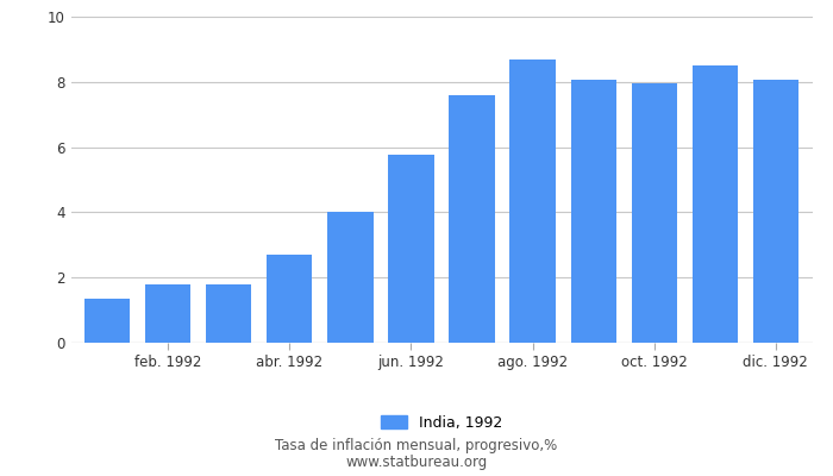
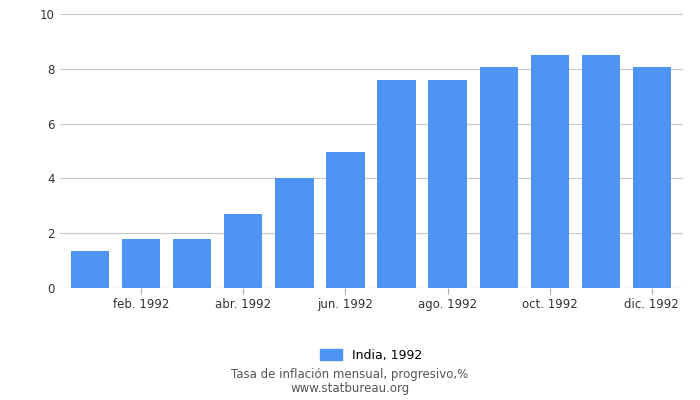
jun. 1992: 5.75 -> 4.95
ago. 1992: 8.70 -> 7.60
oct. 1992: 7.95 -> 8.50
